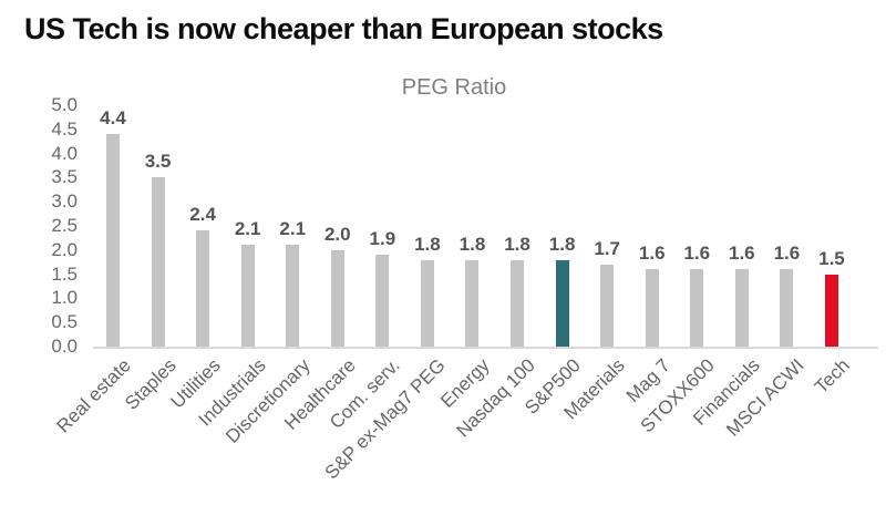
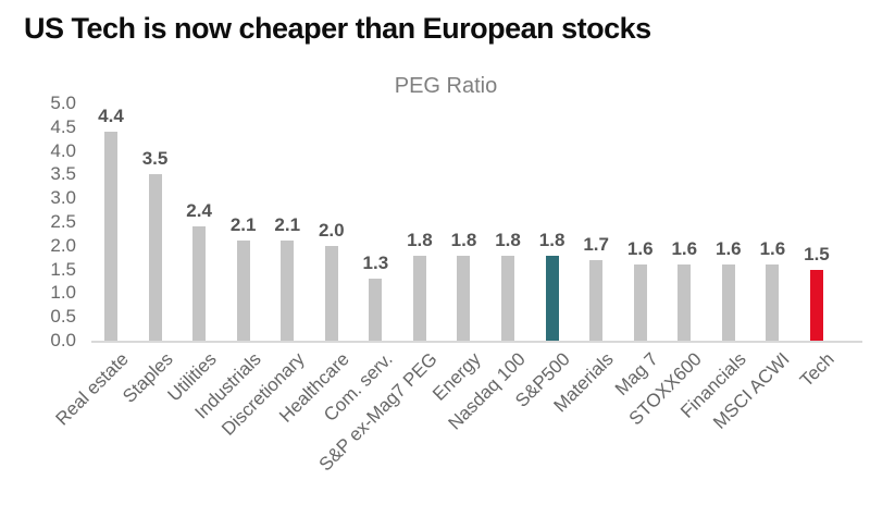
Com. serv.: 1.9 -> 1.3
